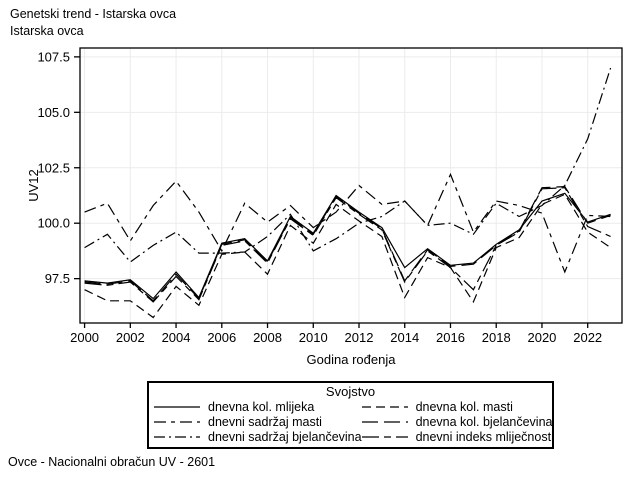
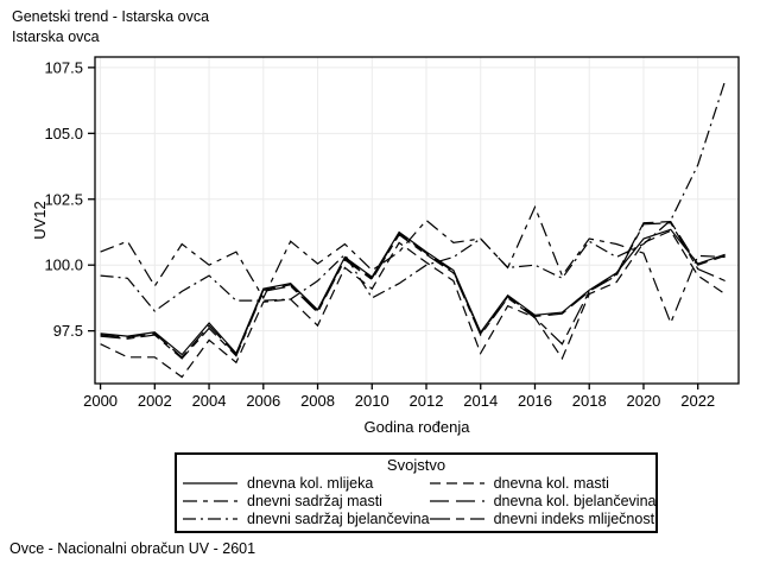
dnevni sadržaj bjelančevina/2000: 98.9 -> 99.6
dnevni sadržaj masti/2004: 101.9 -> 100.0
dnevna kol. mlijeka/2014: 98.0 -> 97.5
